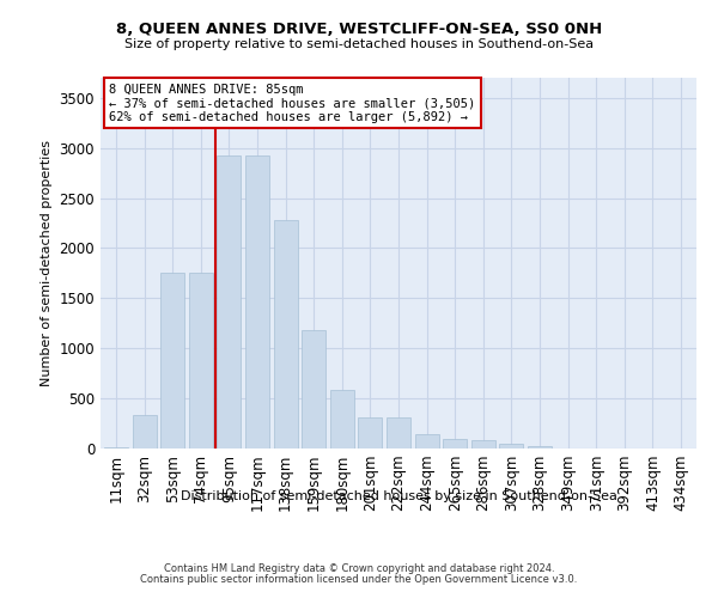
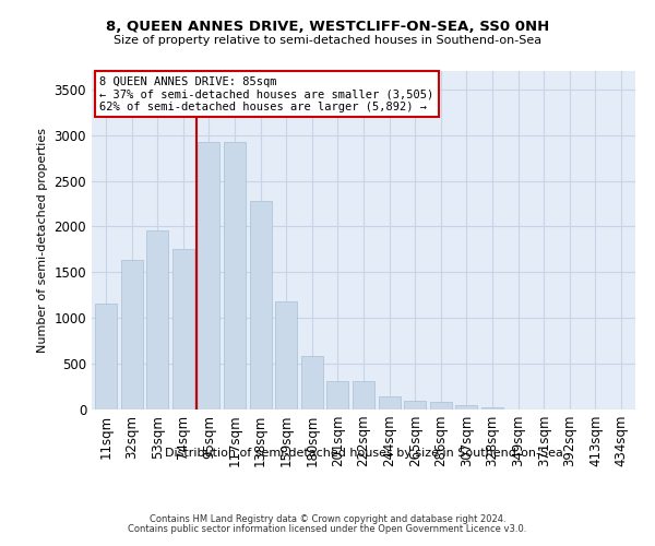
11sqm: 20 -> 1160
32sqm: 330 -> 1640
53sqm: 1750 -> 1960
